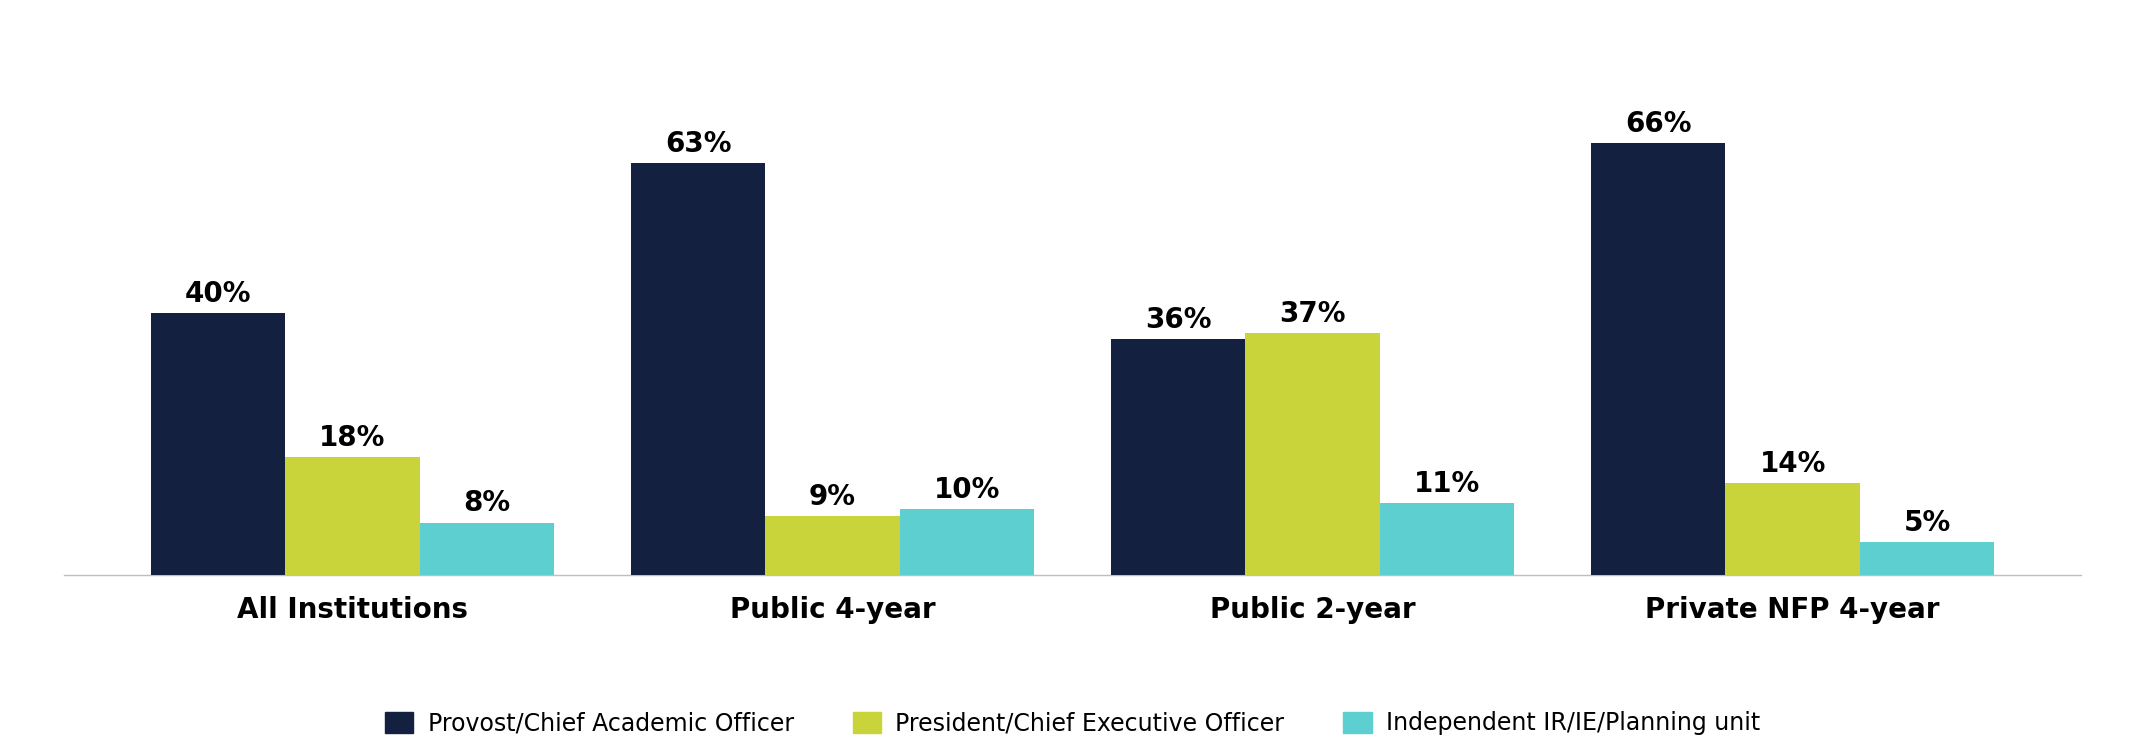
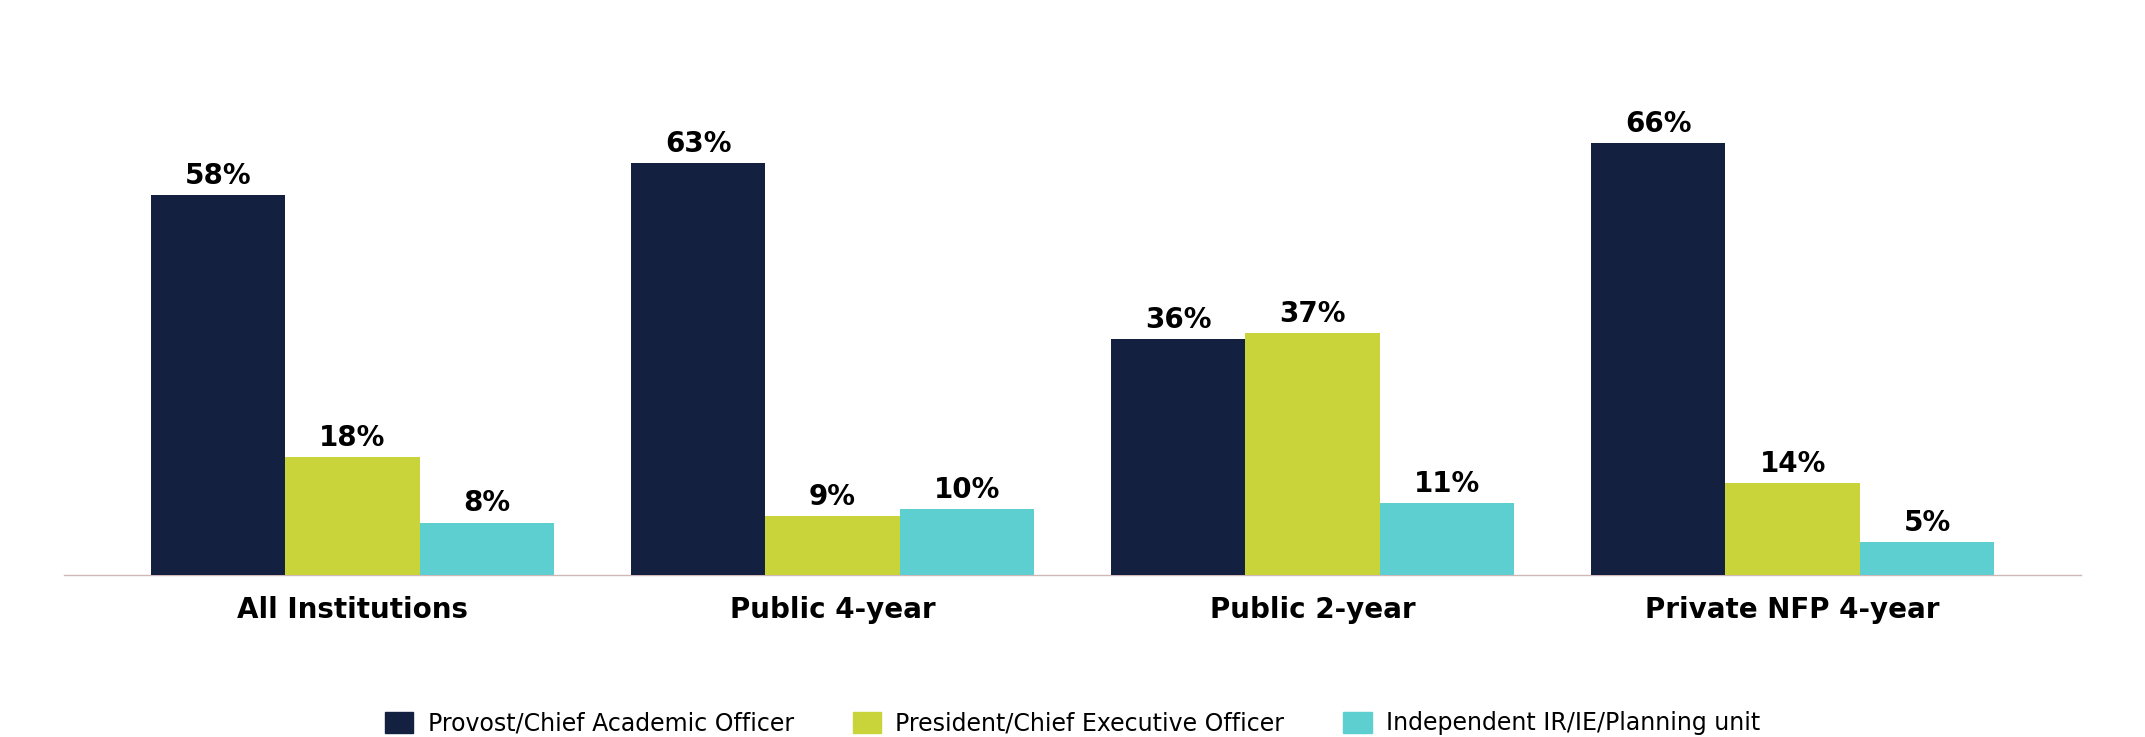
Provost/Chief Academic Officer/All Institutions: 40% -> 58%
